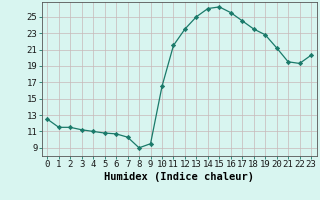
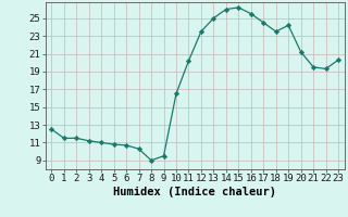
11: 21.5 -> 20.2
19: 22.8 -> 24.2
